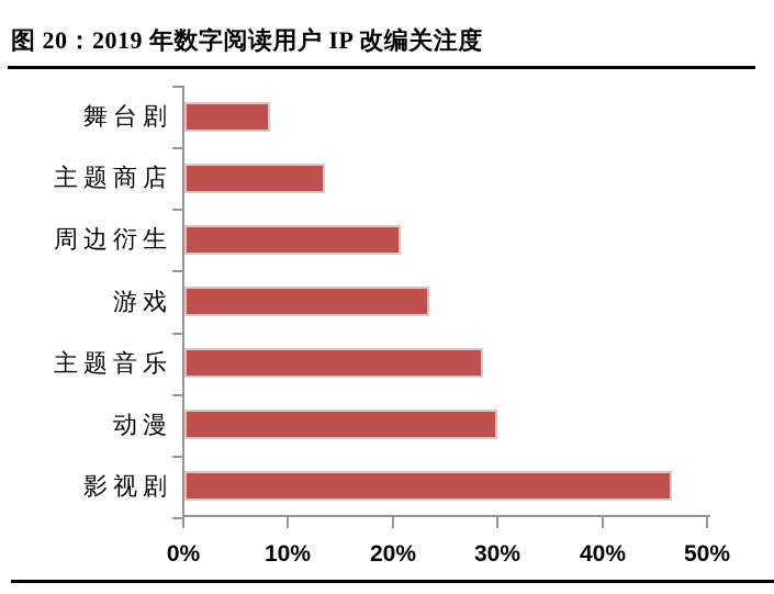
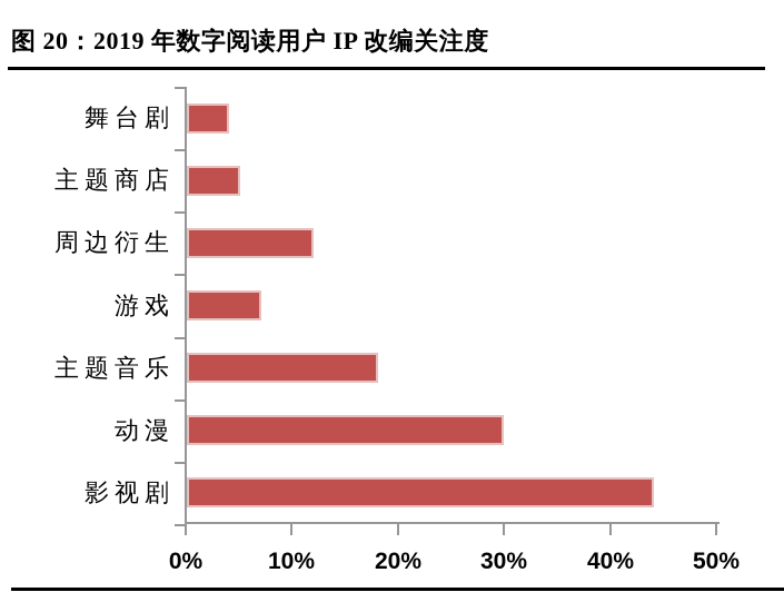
舞台剧: 8% -> 4%
主题商店: 13% -> 5%
周边衍生: 21% -> 12%
游戏: 23% -> 7%
主题音乐: 28% -> 18%
影视剧: 46% -> 44%
